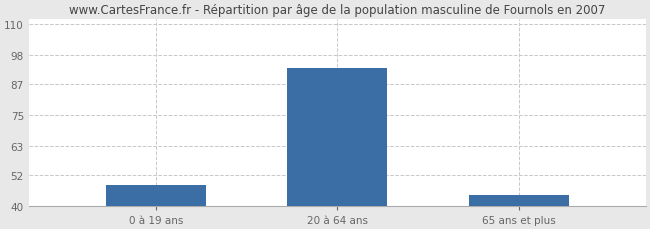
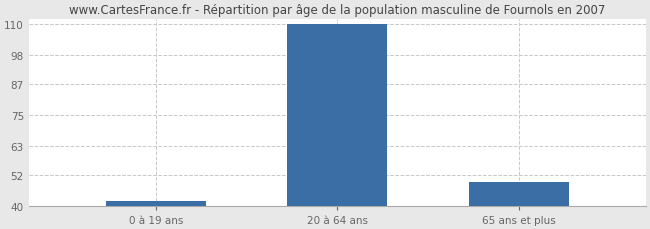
0 à 19 ans: 48 -> 42
20 à 64 ans: 93 -> 110
65 ans et plus: 44 -> 49
